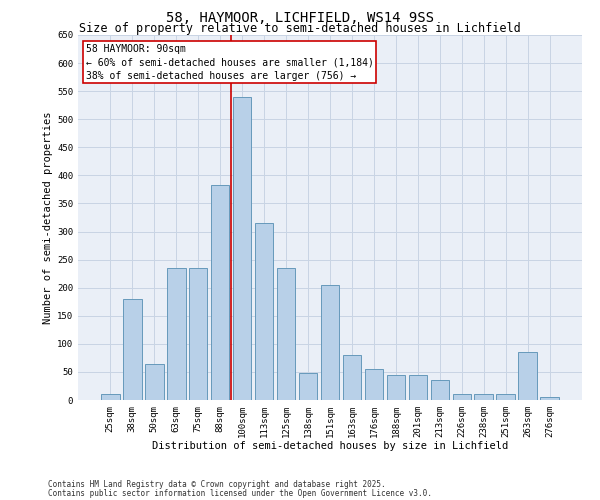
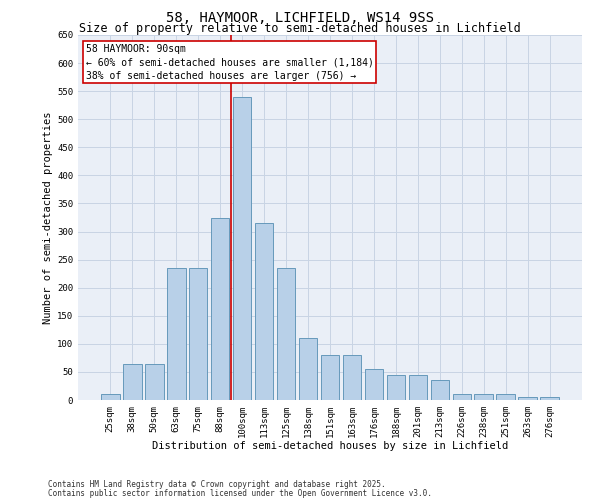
38sqm: 180 -> 65
88sqm: 382 -> 325
138sqm: 48 -> 110
151sqm: 204 -> 80
263sqm: 86 -> 5
